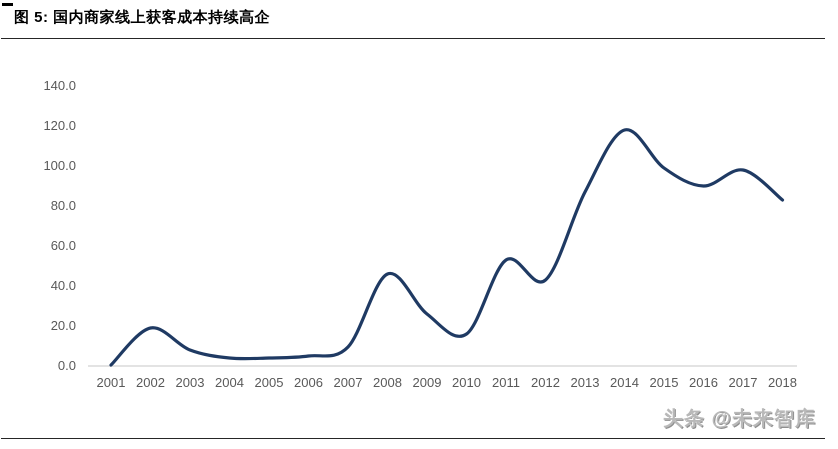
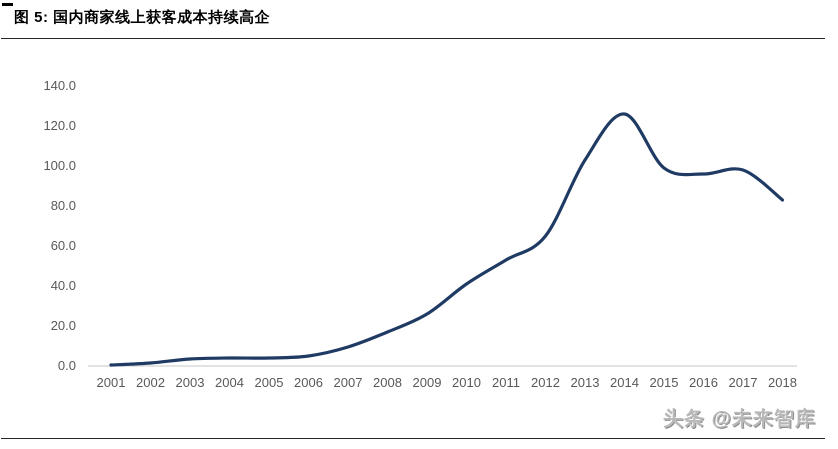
2002: 19 -> 2
2003: 8 -> 4
2008: 46 -> 17
2010: 16 -> 41
2012: 43 -> 65
2013: 87 -> 103
2014: 118 -> 126
2016: 90 -> 96
